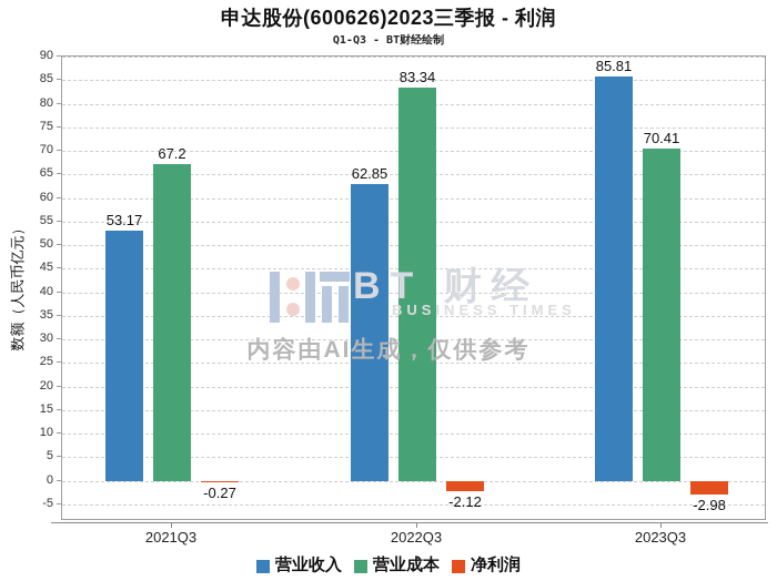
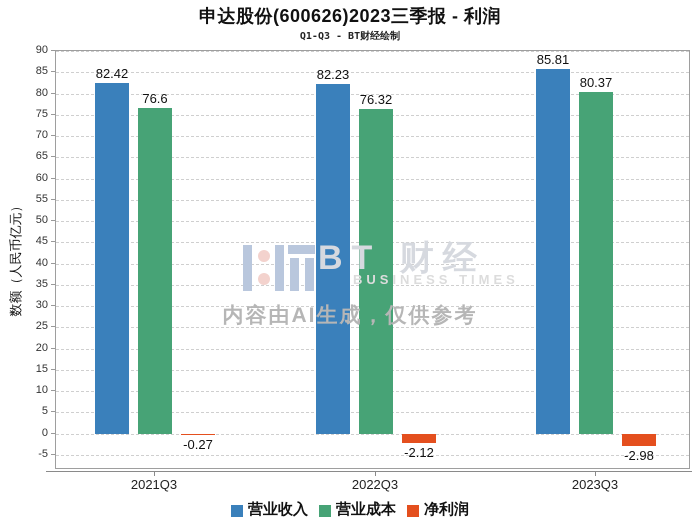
营业收入/2021Q3: 53.17 -> 82.42
营业成本/2021Q3: 67.2 -> 76.6
营业收入/2022Q3: 62.85 -> 82.23
营业成本/2022Q3: 83.34 -> 76.32
营业成本/2023Q3: 70.41 -> 80.37
